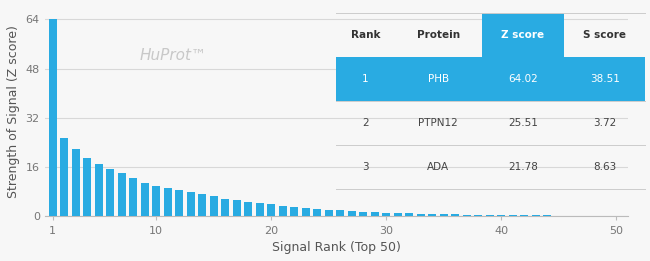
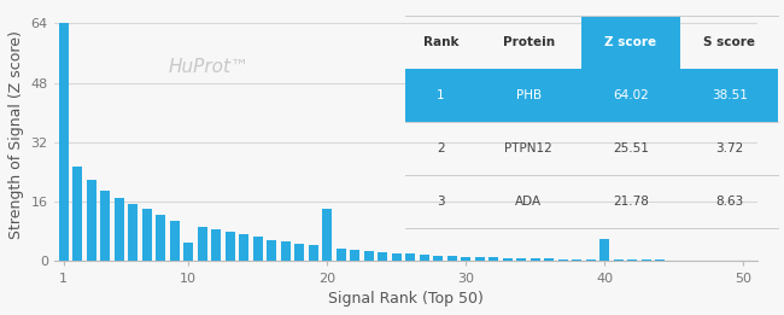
10: 10.0 -> 5.0
20: 3.9 -> 14.0
40: 0.5 -> 6.0
